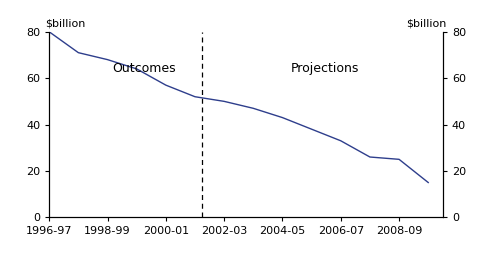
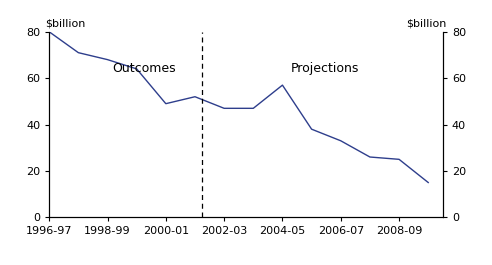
2000-01: 57 -> 49
2002-03: 50 -> 47
2004-05: 43 -> 57
